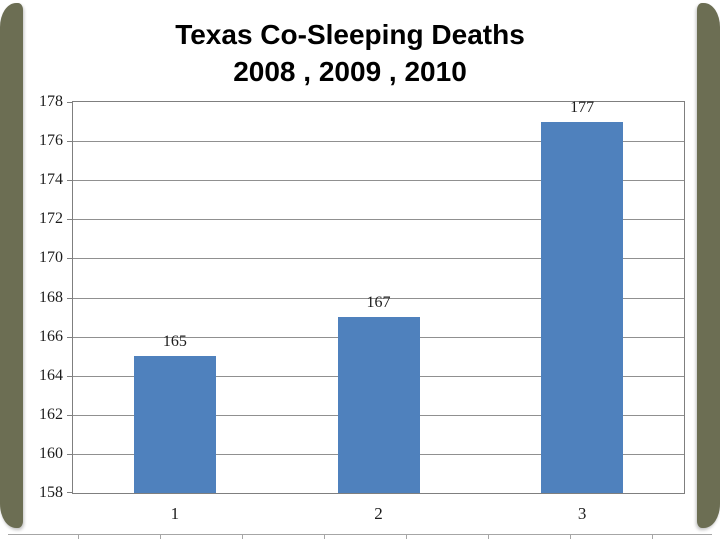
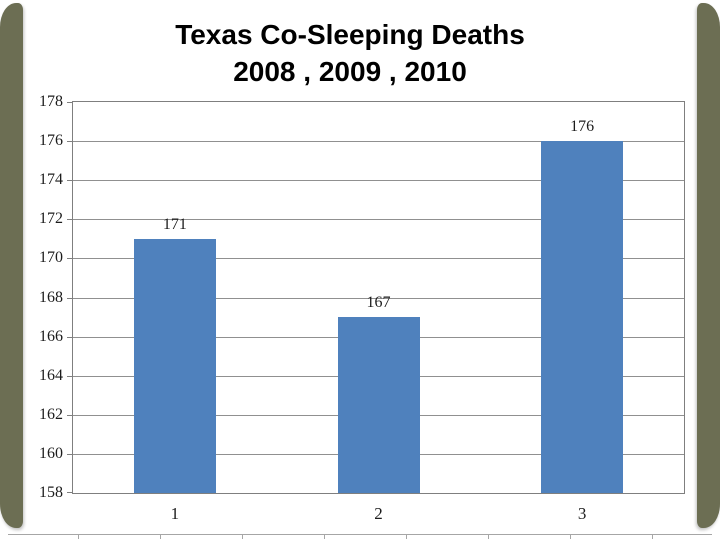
1: 165 -> 171
3: 177 -> 176
